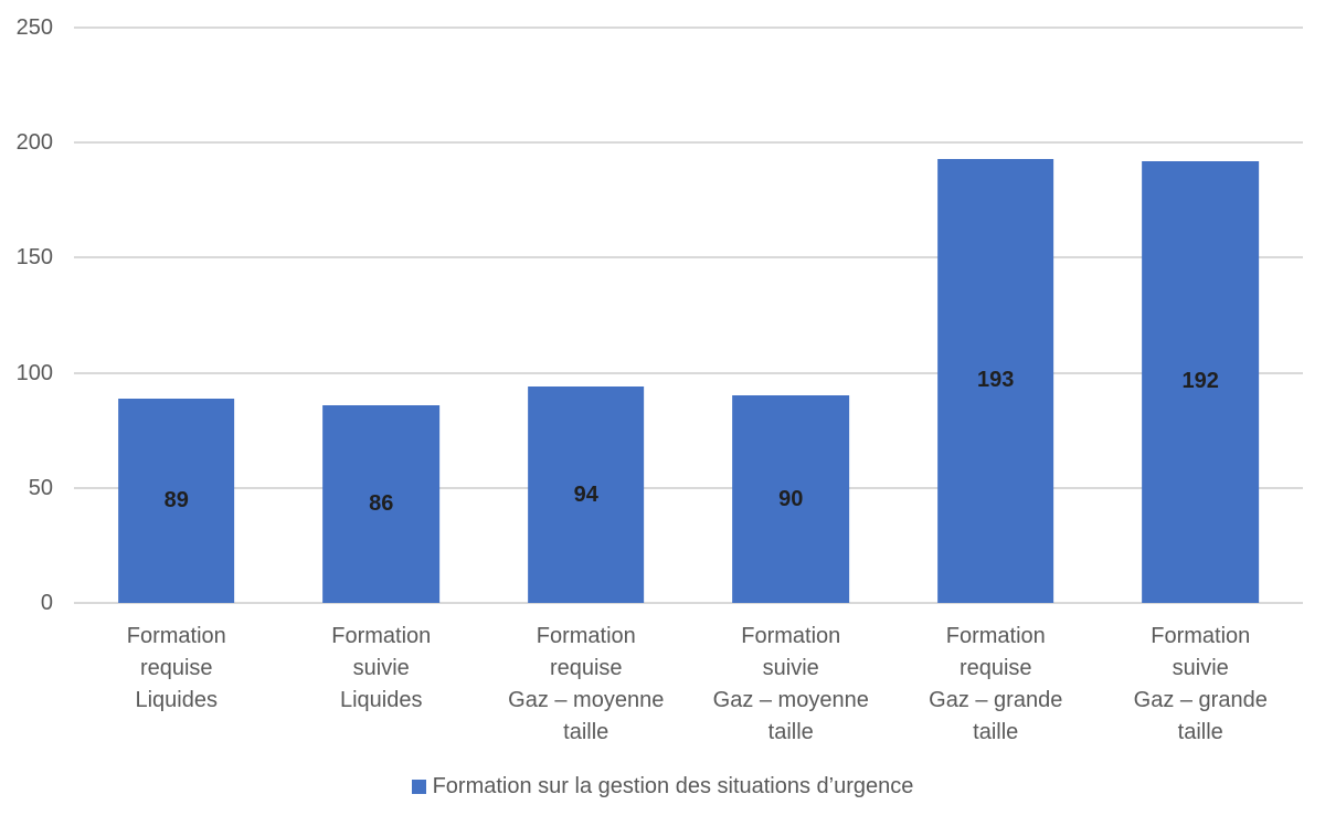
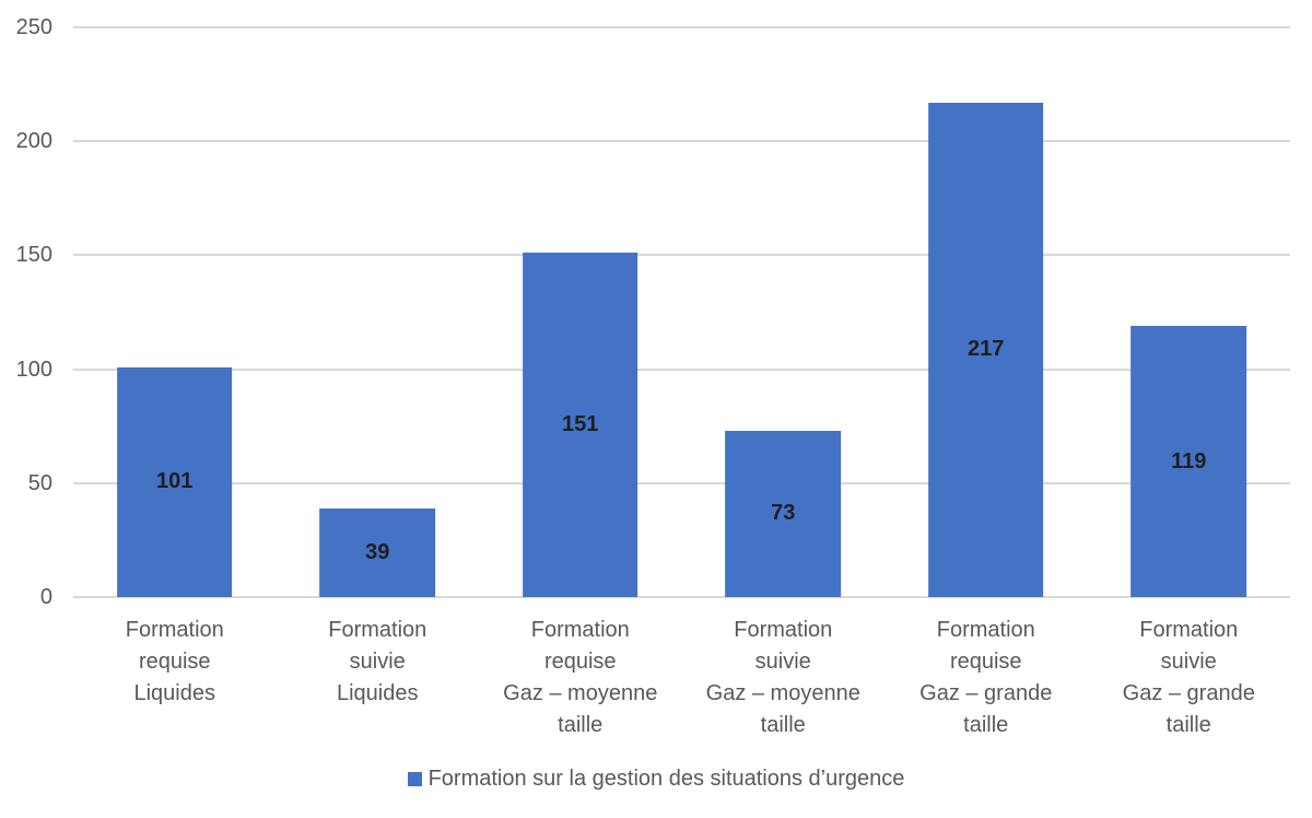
Formation requise Liquides: 89 -> 101
Formation suivie Liquides: 86 -> 39
Formation requise Gaz – moyenne taille: 94 -> 151
Formation suivie Gaz – moyenne taille: 90 -> 73
Formation requise Gaz – grande taille: 193 -> 217
Formation suivie Gaz – grande taille: 192 -> 119
